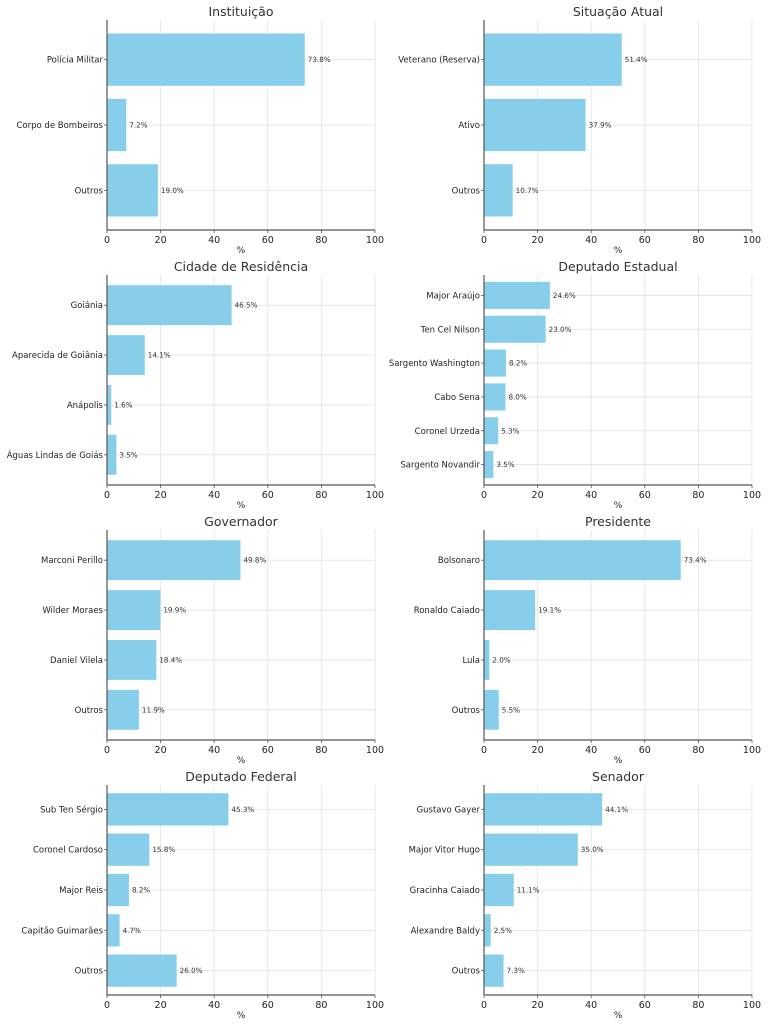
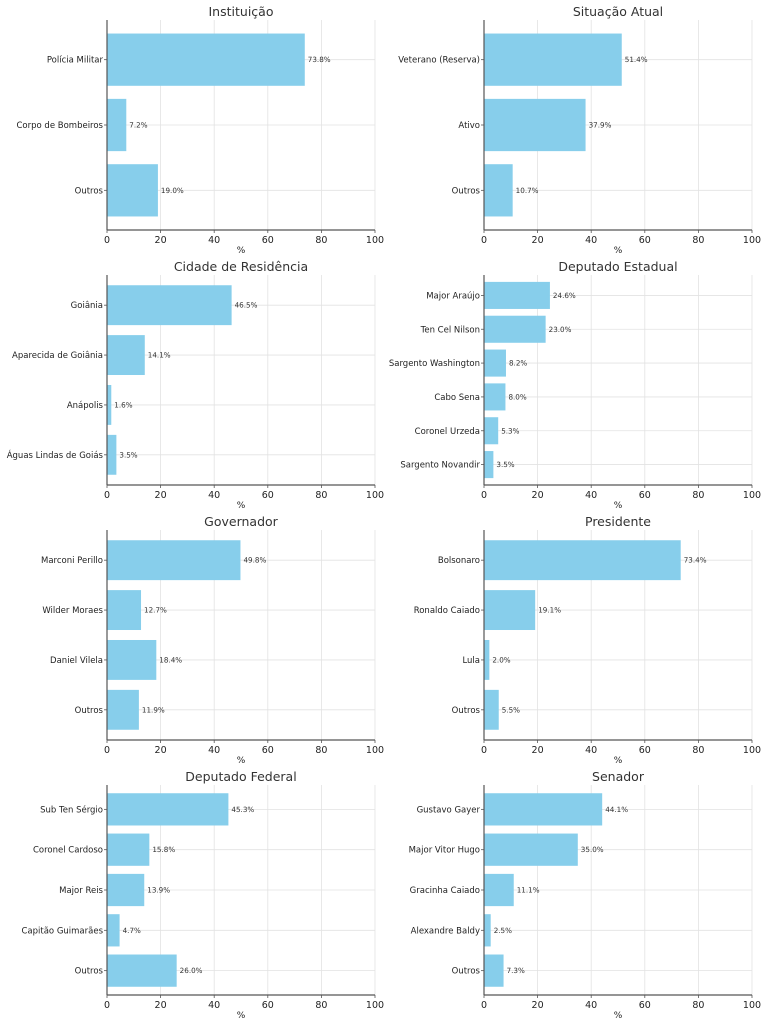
Governador/Wilder Moraes: 19.9% -> 12.7%
Deputado Federal/Major Reis: 8.2% -> 13.9%
